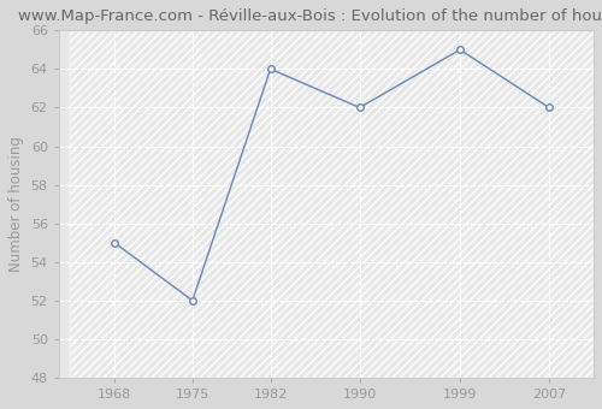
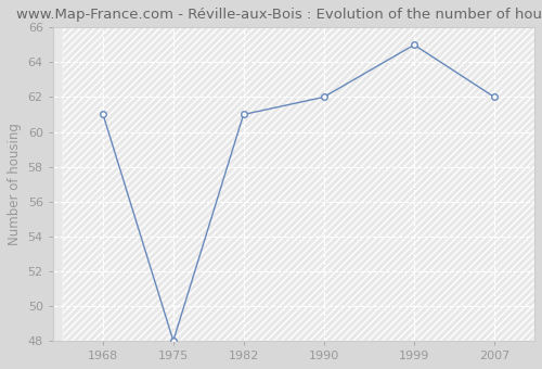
1968: 55 -> 61
1975: 52 -> 48
1982: 64 -> 61
